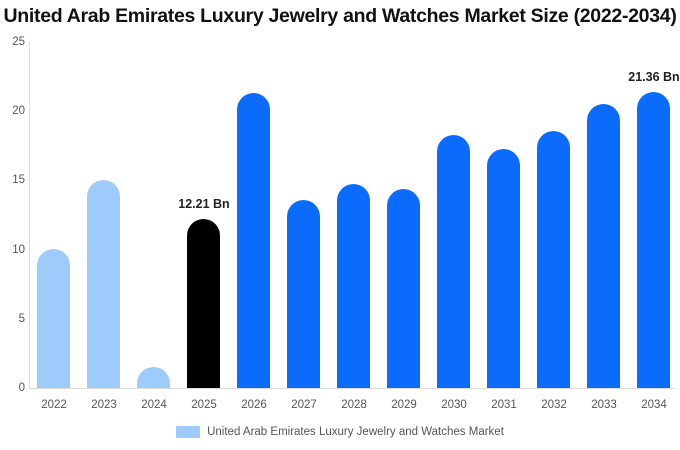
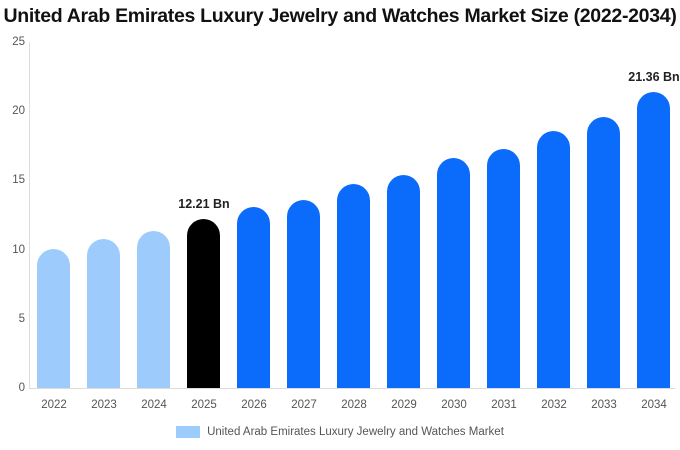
2023: 15.0 -> 10.8
2024: 1.5 -> 11.3
2026: 21.3 -> 13.1
2029: 14.4 -> 15.4
2030: 18.3 -> 16.6
2033: 20.5 -> 19.6
